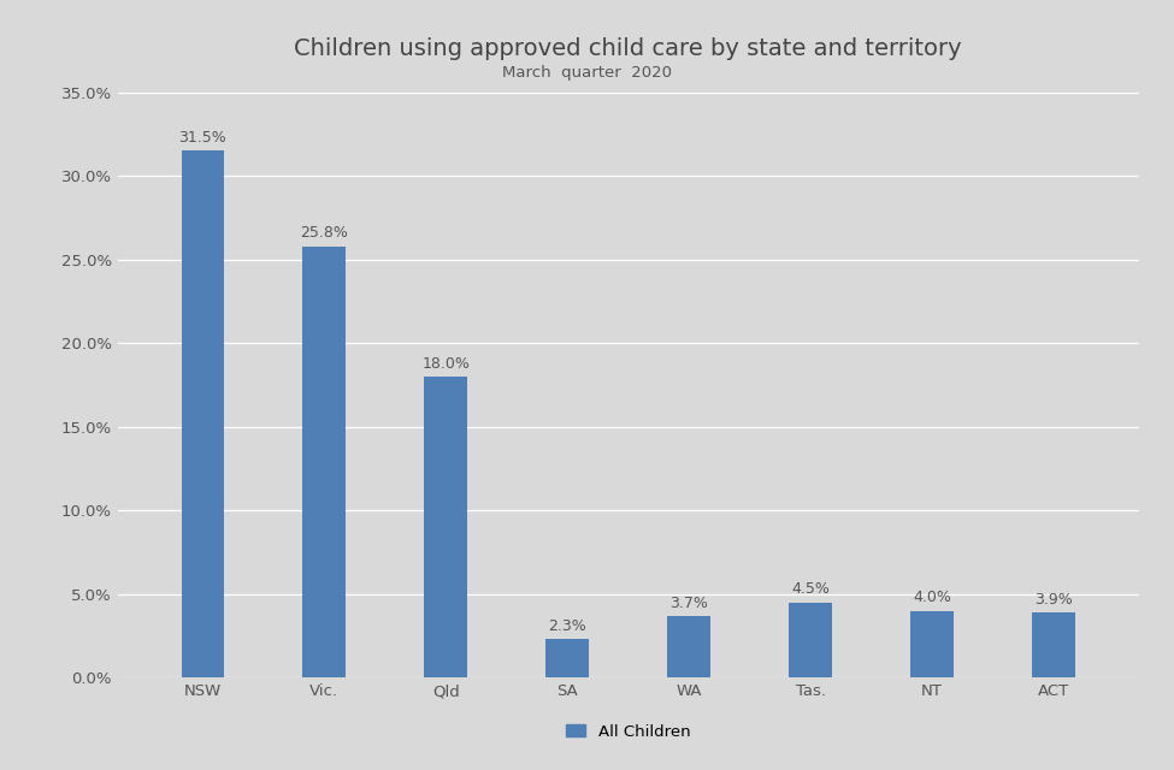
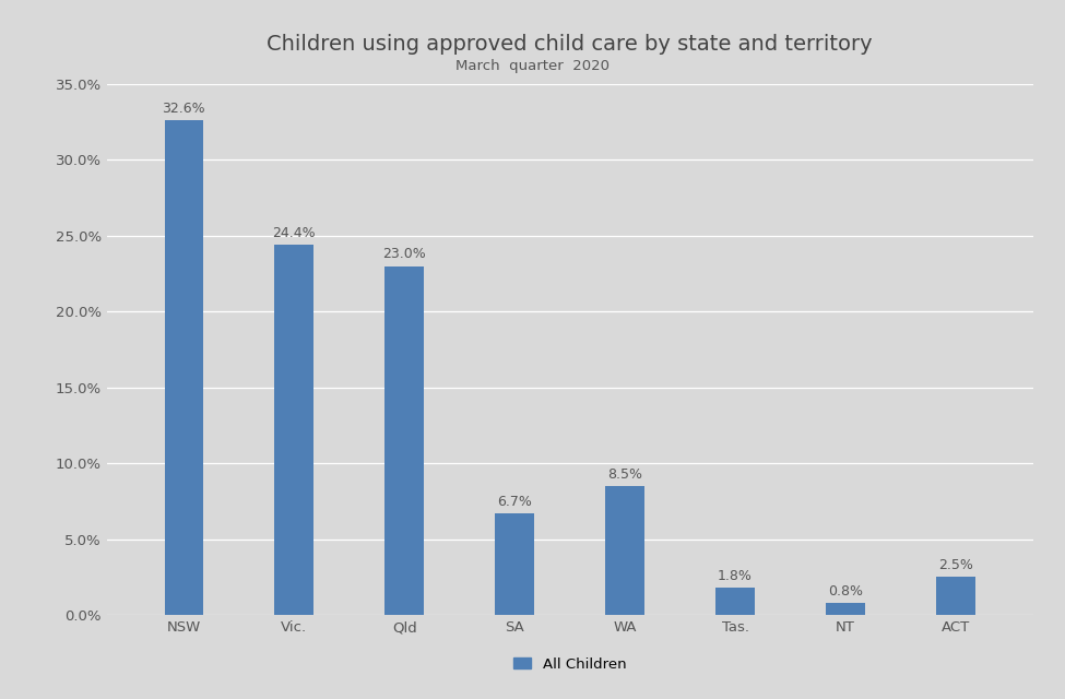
NSW: 31.5% -> 32.6%
Vic.: 25.8% -> 24.4%
Qld: 18.0% -> 23.0%
SA: 2.3% -> 6.7%
WA: 3.7% -> 8.5%
Tas.: 4.5% -> 1.8%
NT: 4.0% -> 0.8%
ACT: 3.9% -> 2.5%
